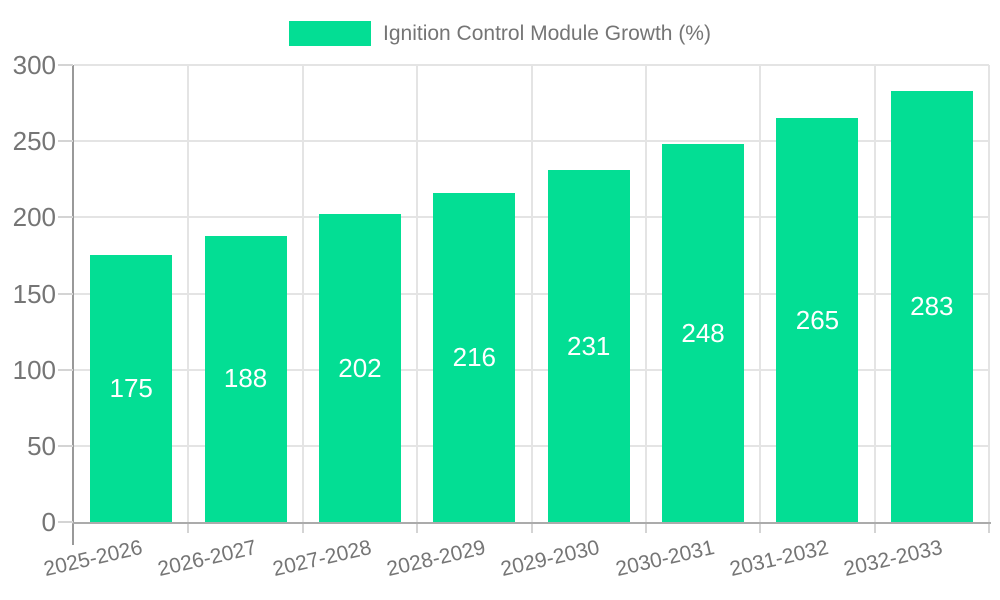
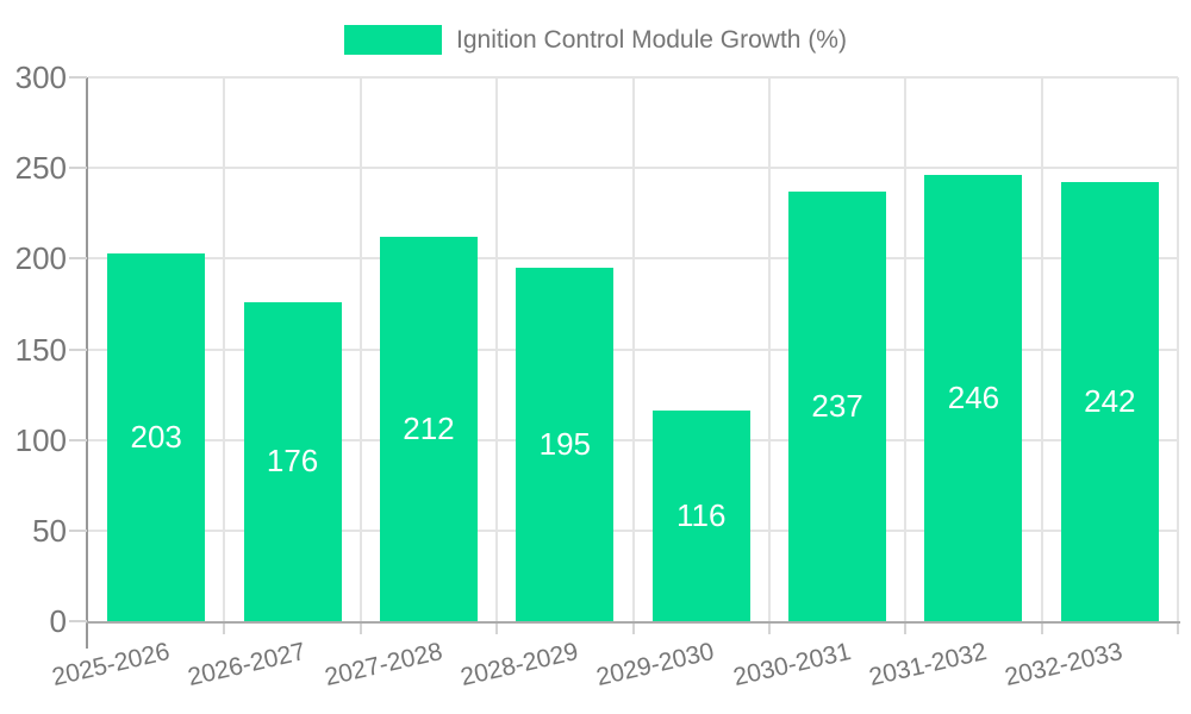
2025-2026: 175 -> 203
2026-2027: 188 -> 176
2027-2028: 202 -> 212
2028-2029: 216 -> 195
2029-2030: 231 -> 116
2030-2031: 248 -> 237
2031-2032: 265 -> 246
2032-2033: 283 -> 242
